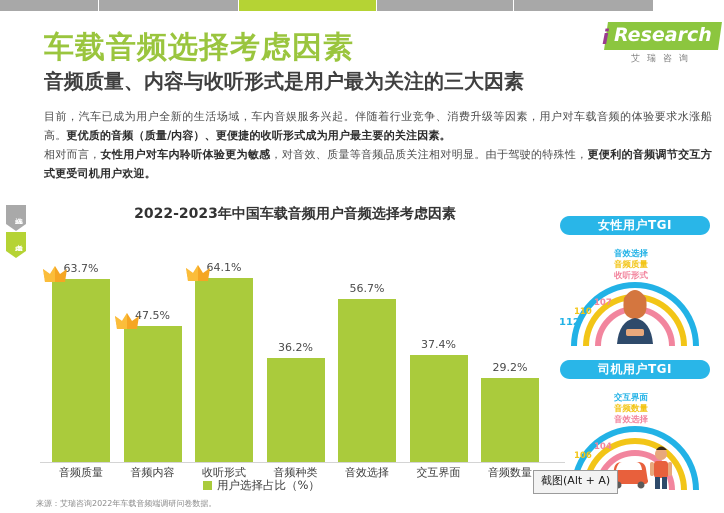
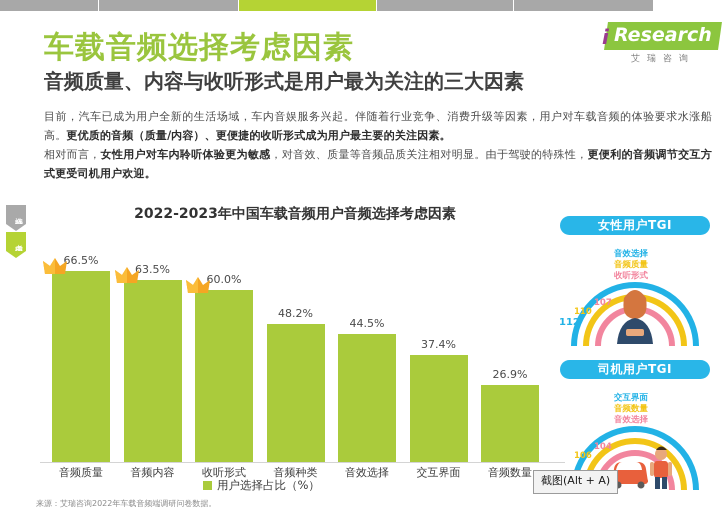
音频质量: 63.7% -> 66.5%
音频内容: 47.5% -> 63.5%
收听形式: 64.1% -> 60.0%
音频种类: 36.2% -> 48.2%
音效选择: 56.7% -> 44.5%
音频数量: 29.2% -> 26.9%
